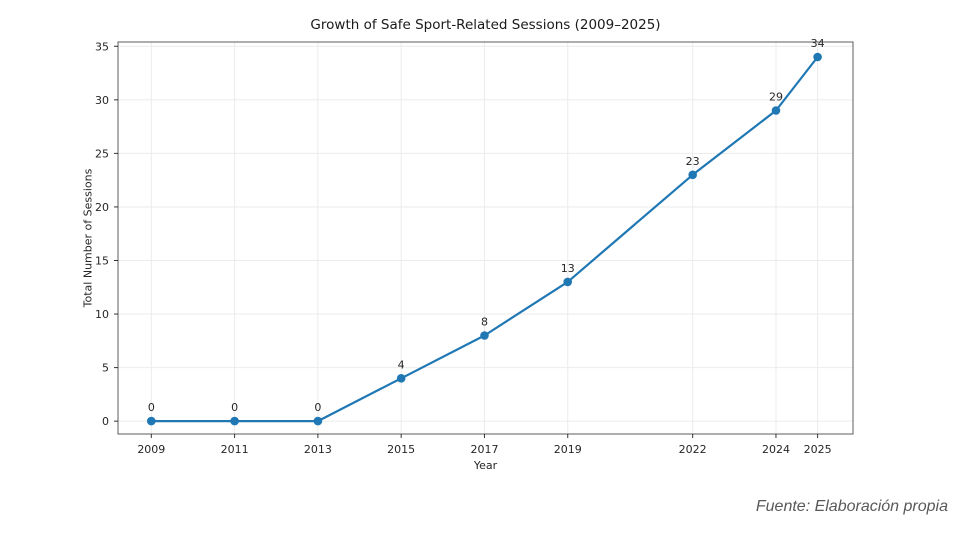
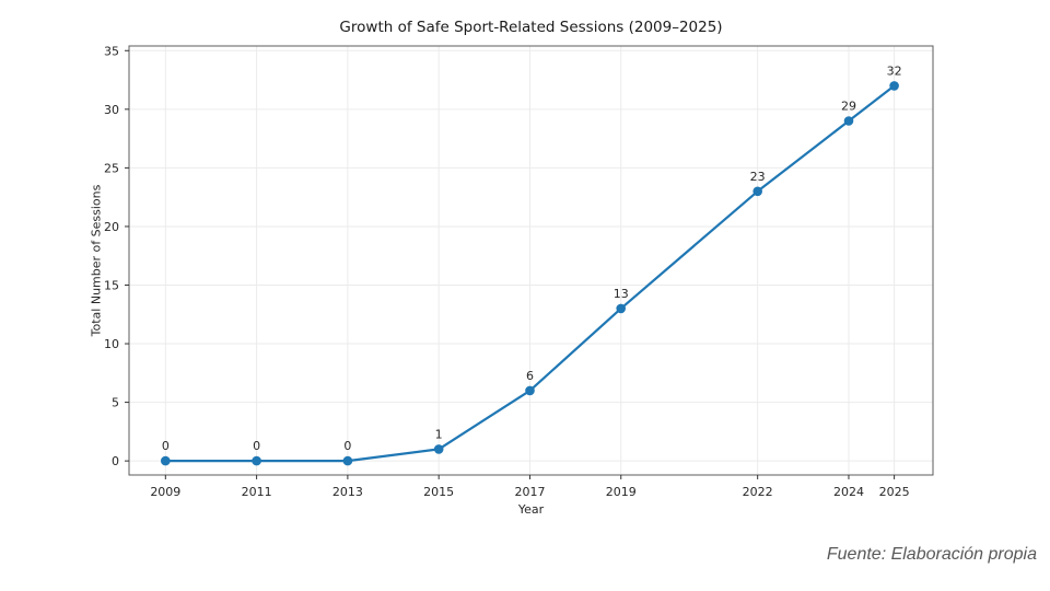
2015: 4 -> 1
2017: 8 -> 6
2025: 34 -> 32
